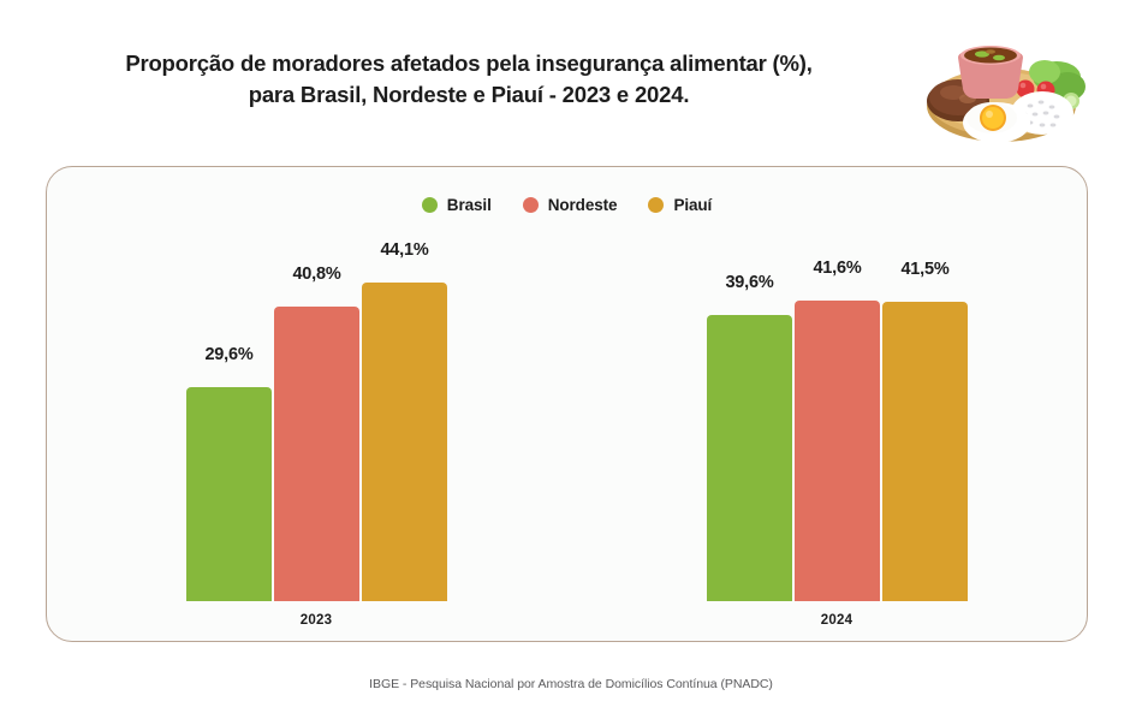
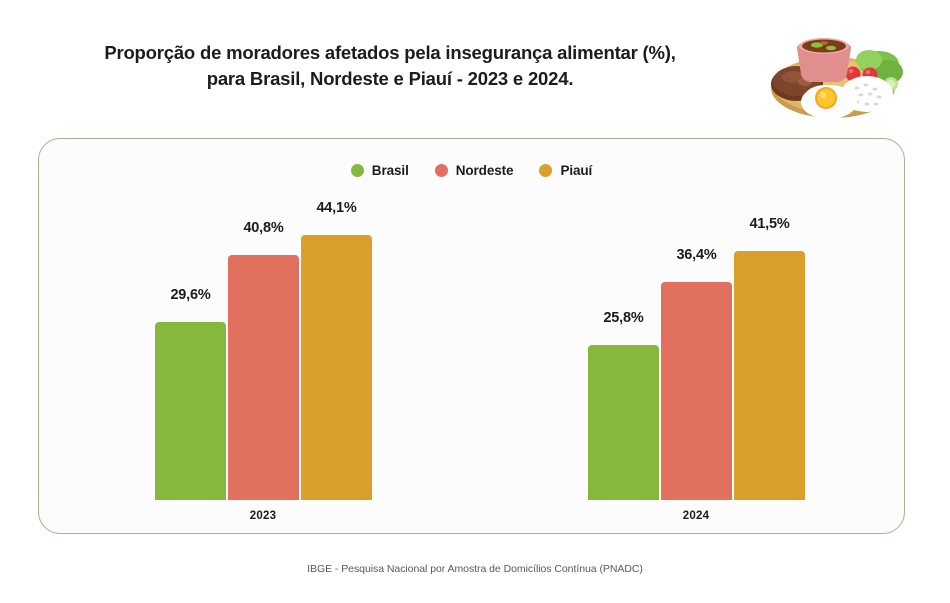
Brasil/2024: 39,6% -> 25,8%
Nordeste/2024: 41,6% -> 36,4%
